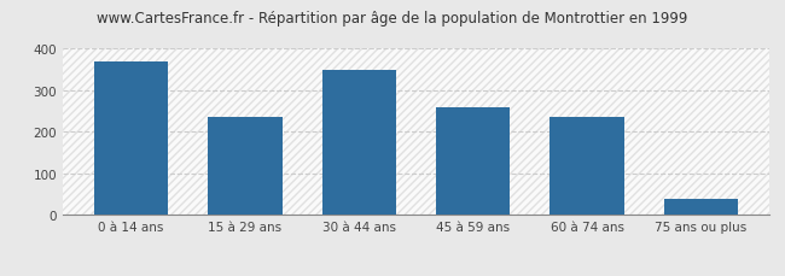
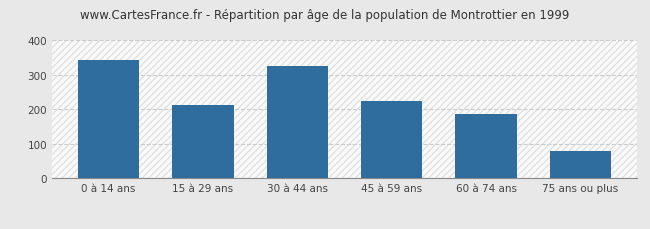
0 à 14 ans: 370 -> 344
15 à 29 ans: 235 -> 212
30 à 44 ans: 350 -> 327
45 à 59 ans: 260 -> 224
60 à 74 ans: 235 -> 186
75 ans ou plus: 40 -> 79
